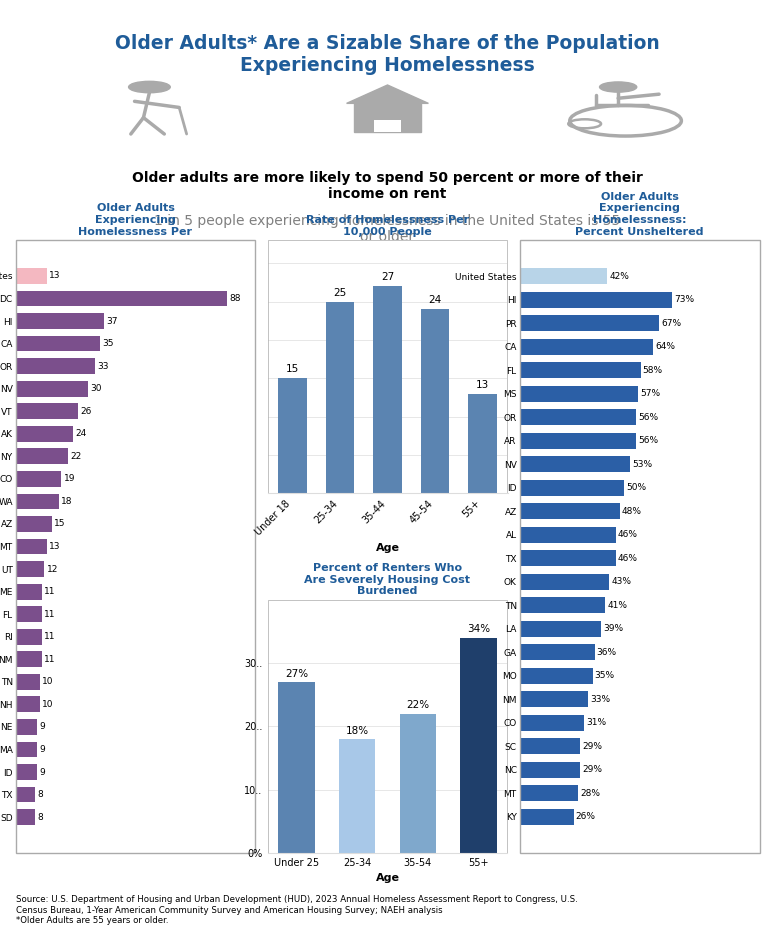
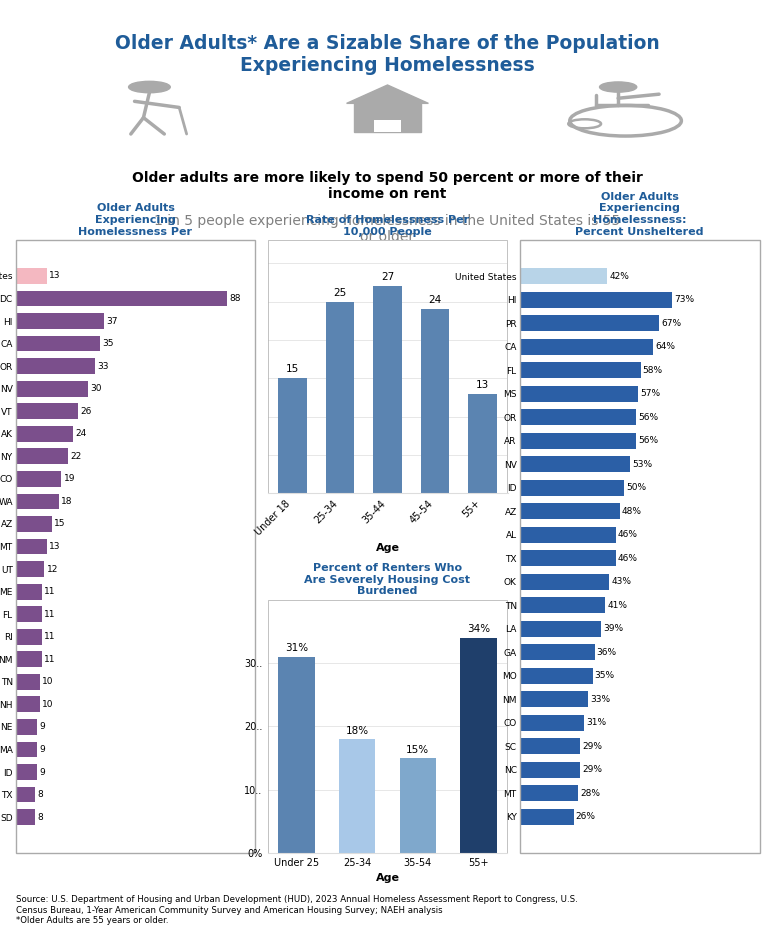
Percent of Renters Who Are Severely Housing Cost Burdened/Under 25: 27% -> 31%
Percent of Renters Who Are Severely Housing Cost Burdened/35-54: 22% -> 15%
